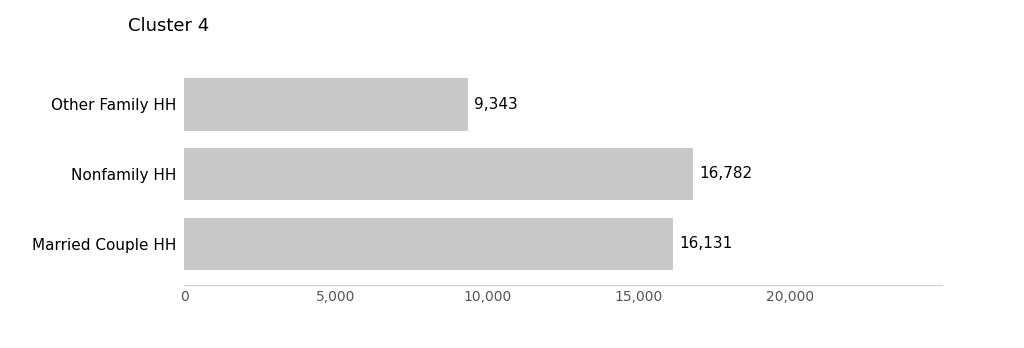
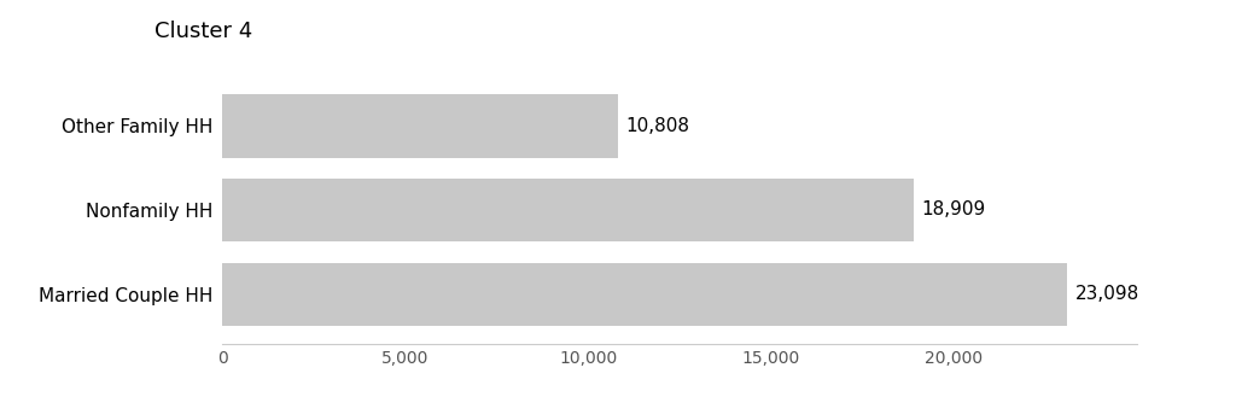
Other Family HH: 9,343 -> 10,808
Nonfamily HH: 16,782 -> 18,909
Married Couple HH: 16,131 -> 23,098
